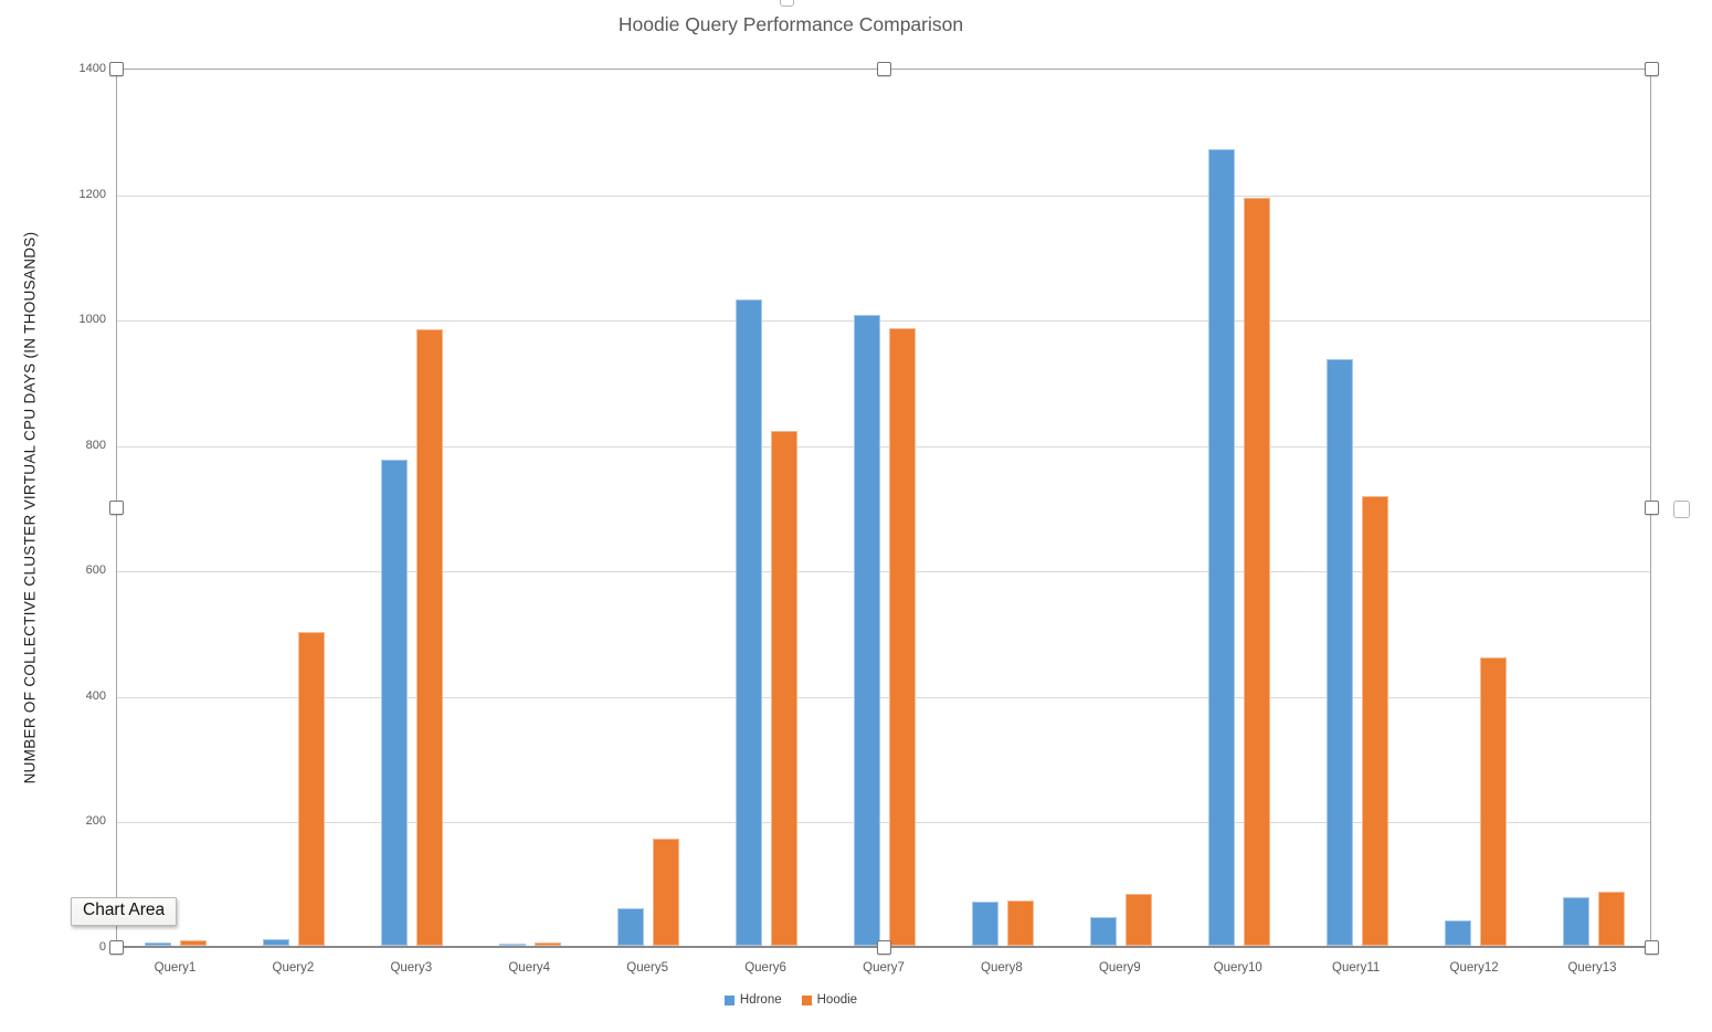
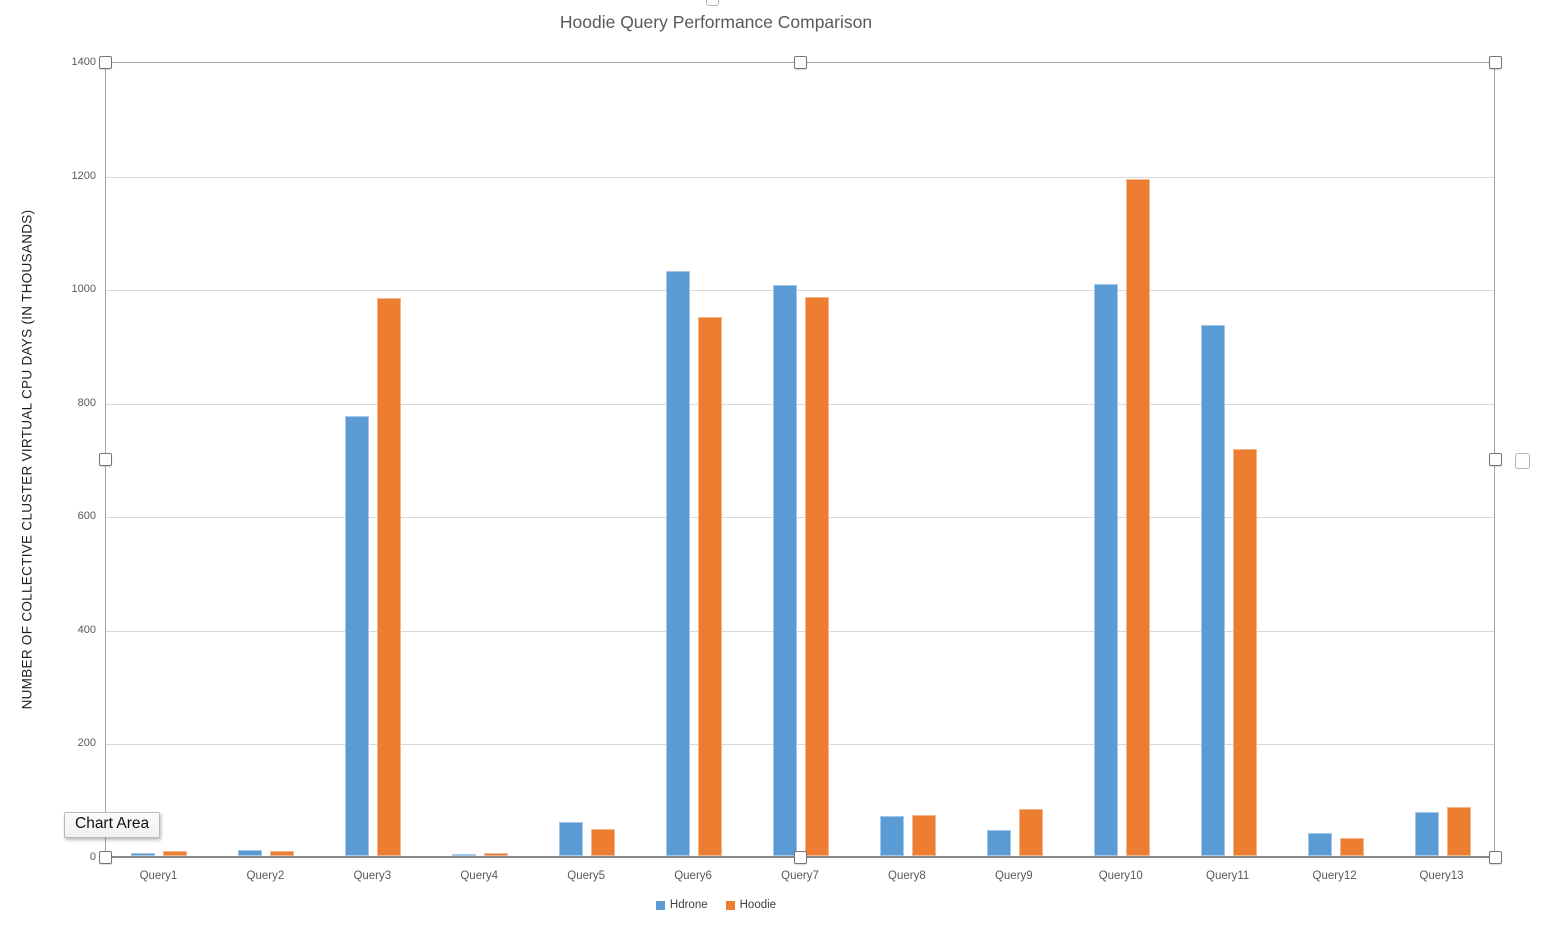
Hoodie/Query2: 500 -> 10
Hoodie/Query5: 170 -> 50
Hoodie/Query6: 820 -> 950
Hdrone/Query10: 1270 -> 1010
Hoodie/Query12: 460 -> 30
